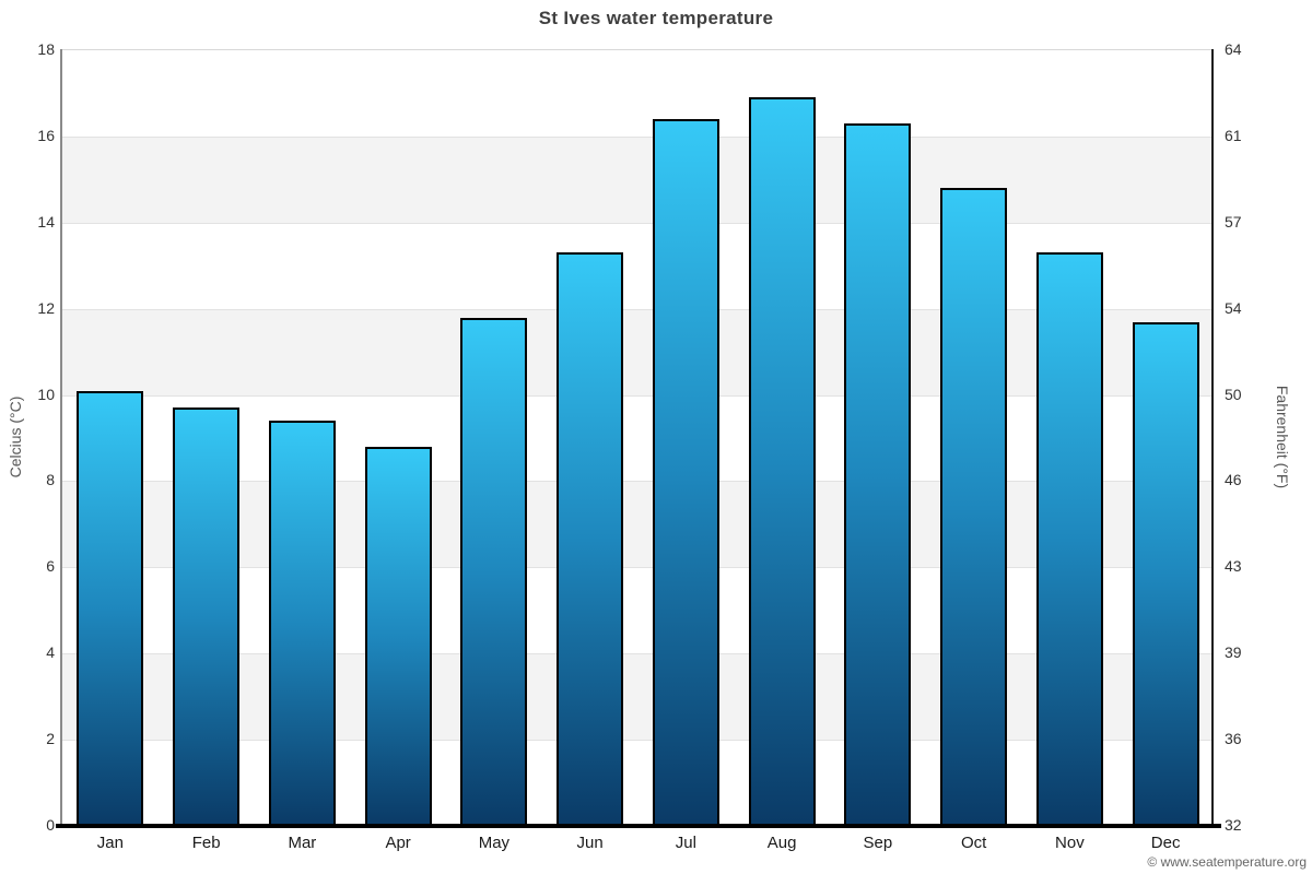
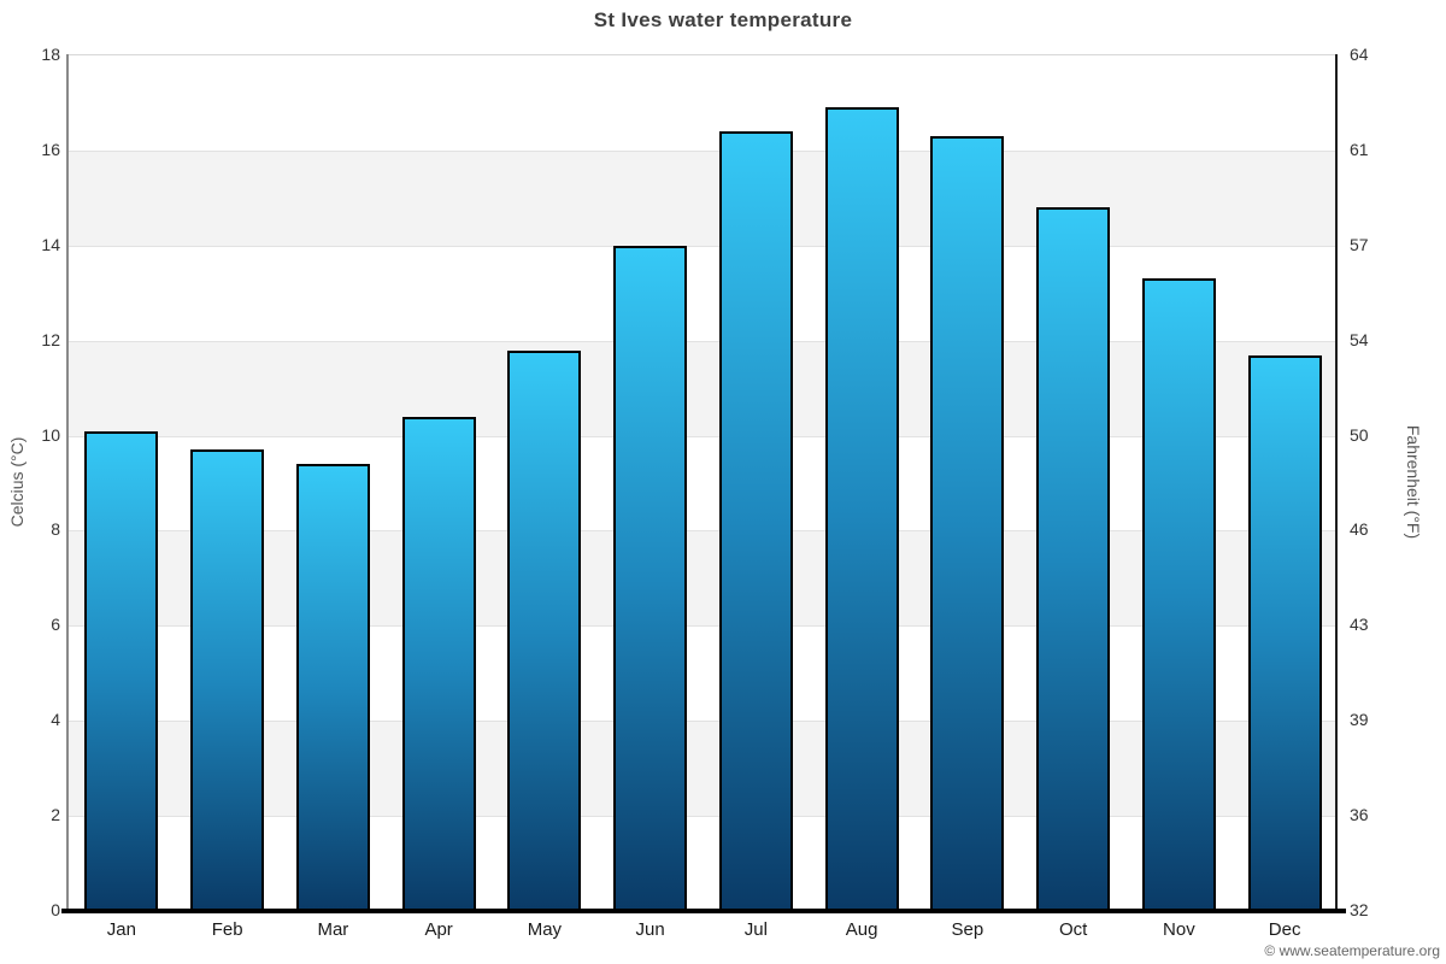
Apr: 8.8 -> 10.4
Jun: 13.3 -> 14.0
